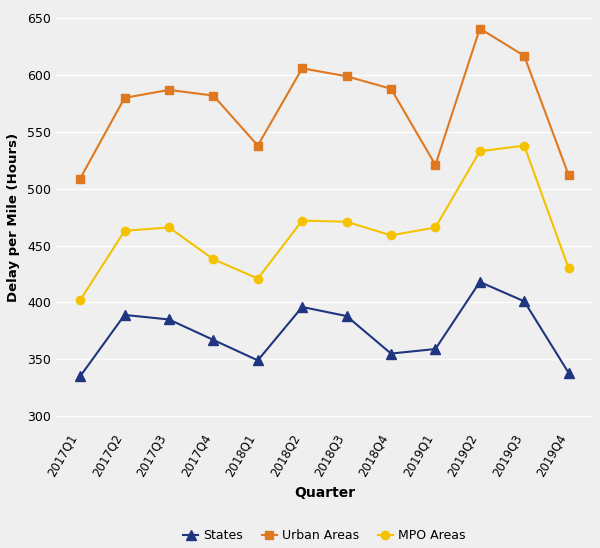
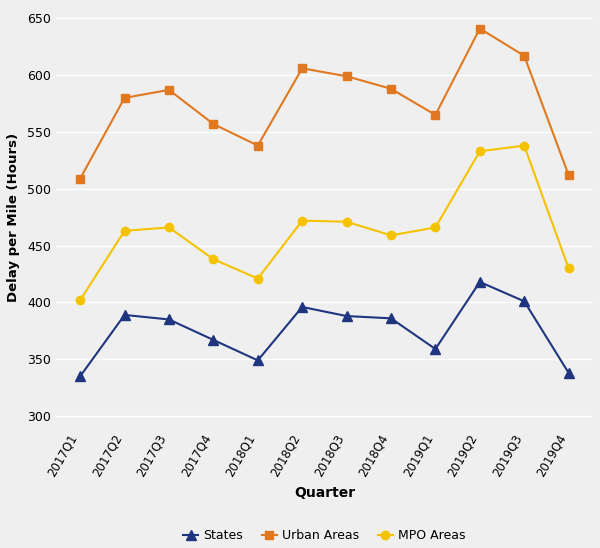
Urban Areas/2017Q4: 582 -> 557
States/2018Q4: 355 -> 386
Urban Areas/2019Q1: 521 -> 565
